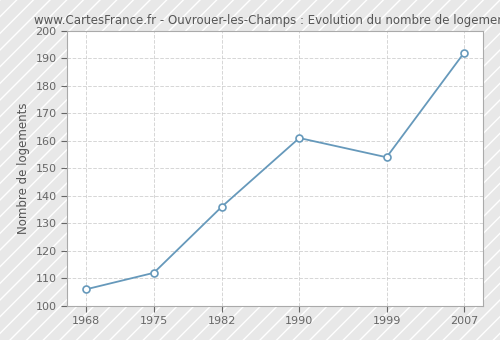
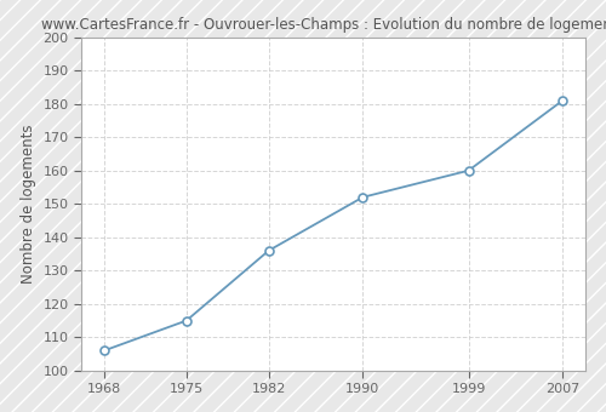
1975: 112 -> 115
1990: 161 -> 152
1999: 154 -> 160
2007: 192 -> 181
